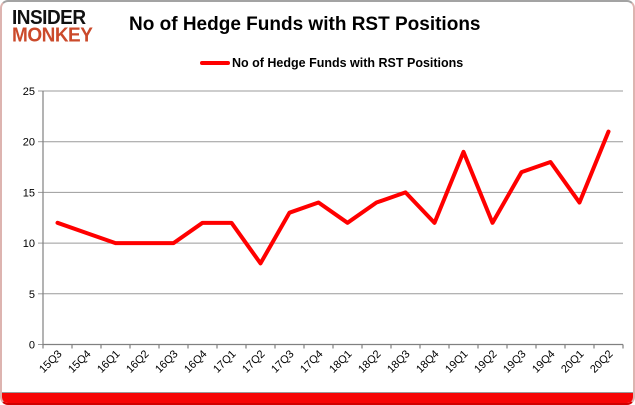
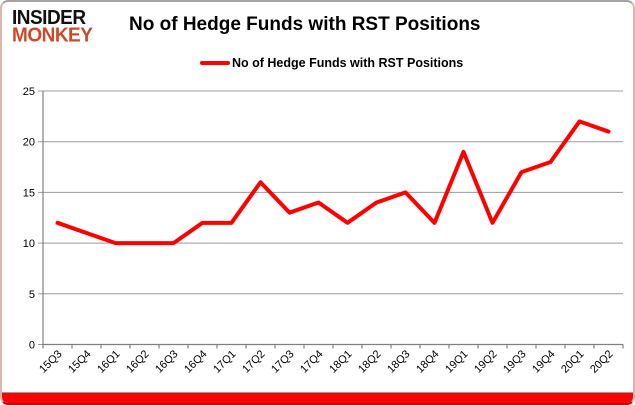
17Q2: 8 -> 16
20Q1: 14 -> 22
